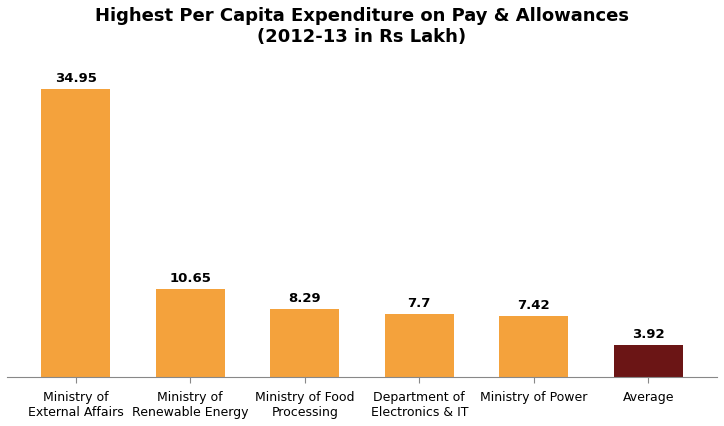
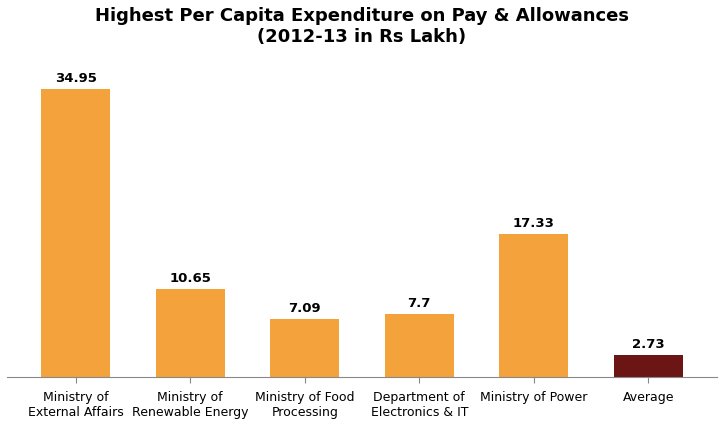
Ministry of Food Processing: 8.29 -> 7.09
Ministry of Power: 7.42 -> 17.33
Average: 3.92 -> 2.73
